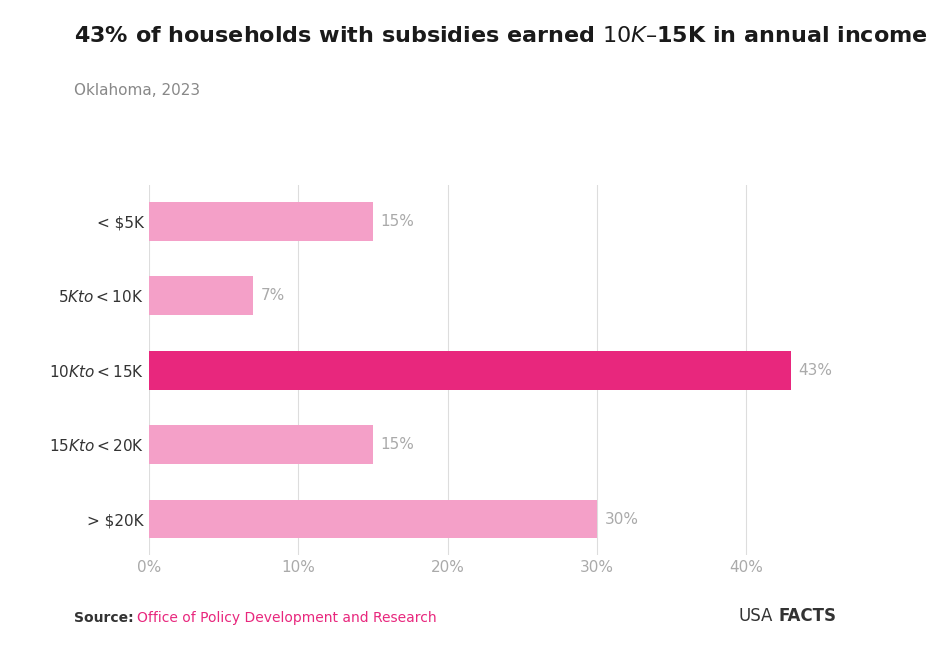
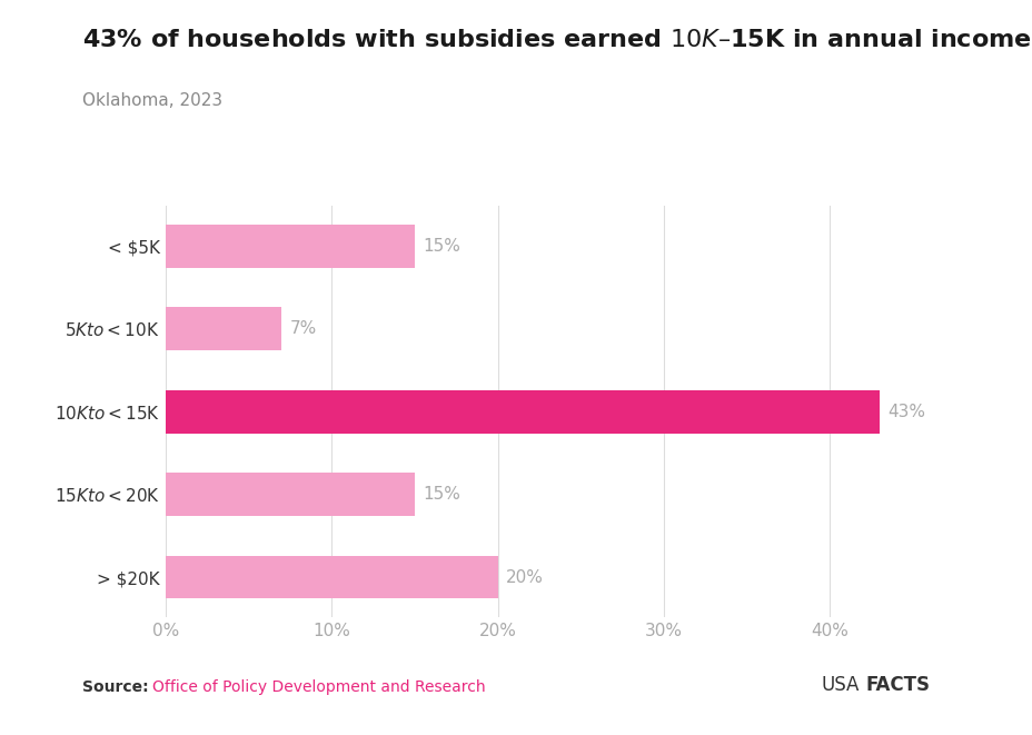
> $20K: 30% -> 20%
